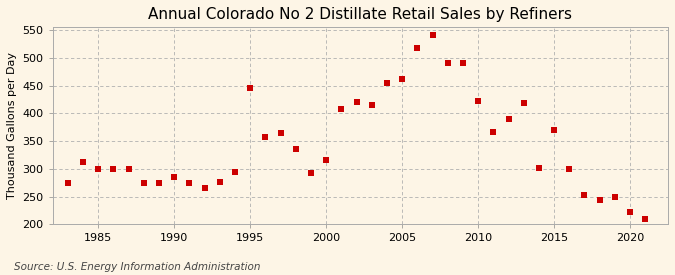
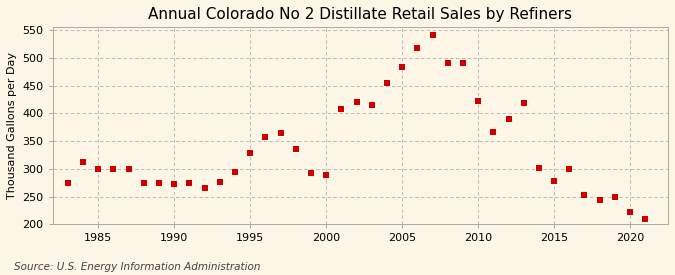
1990: 286 -> 272
1995: 446 -> 328
2000: 316 -> 288
2005: 462 -> 483
2015: 370 -> 278
